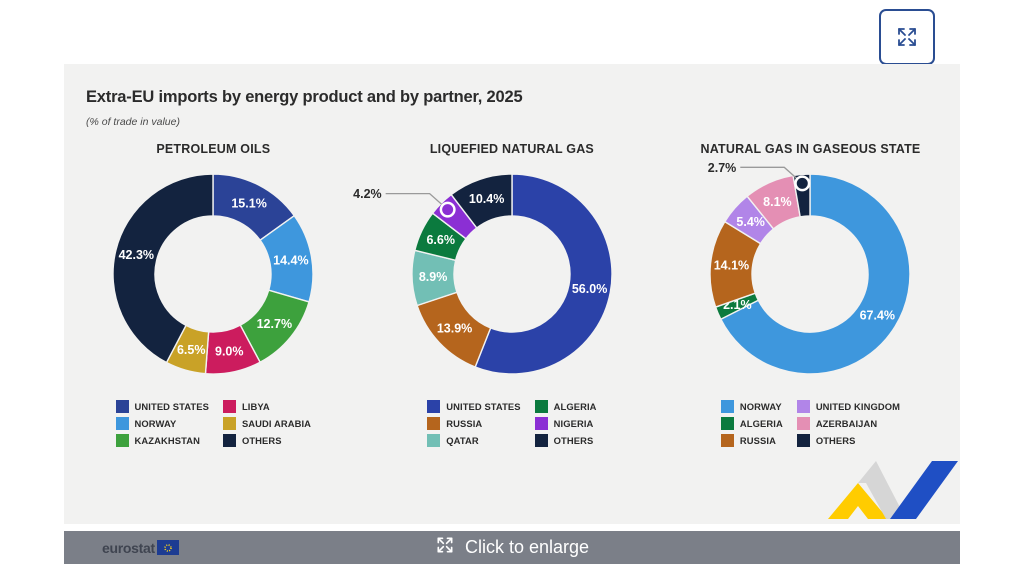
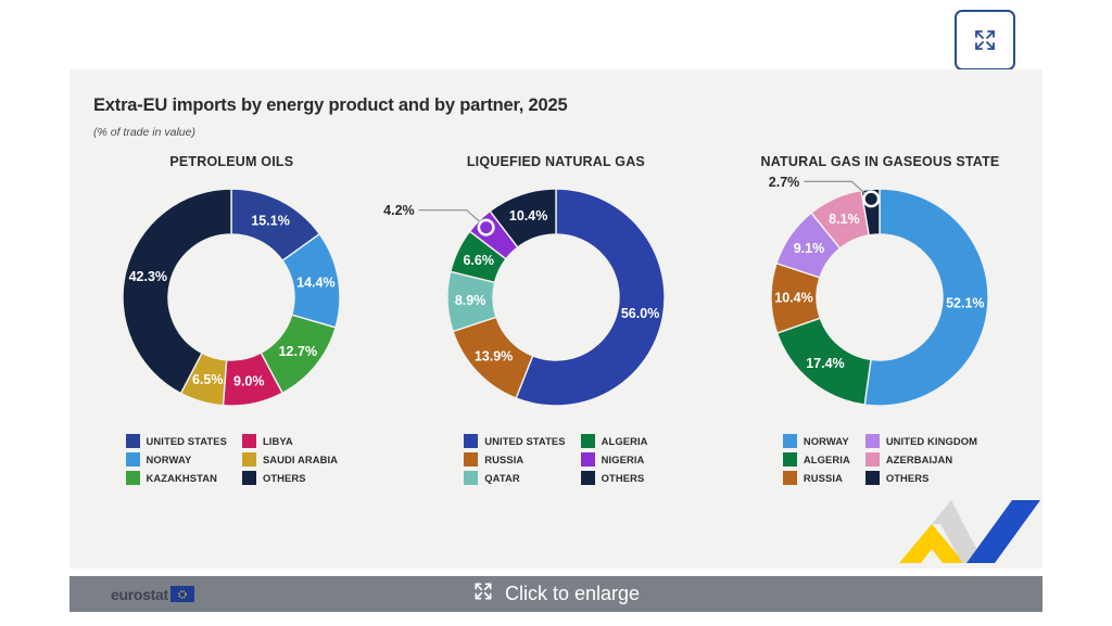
NATURAL GAS IN GASEOUS STATE/NORWAY: 67.4% -> 52.1%
NATURAL GAS IN GASEOUS STATE/ALGERIA: 2.1% -> 17.4%
NATURAL GAS IN GASEOUS STATE/RUSSIA: 14.1% -> 10.4%
NATURAL GAS IN GASEOUS STATE/UNITED KINGDOM: 5.4% -> 9.1%
